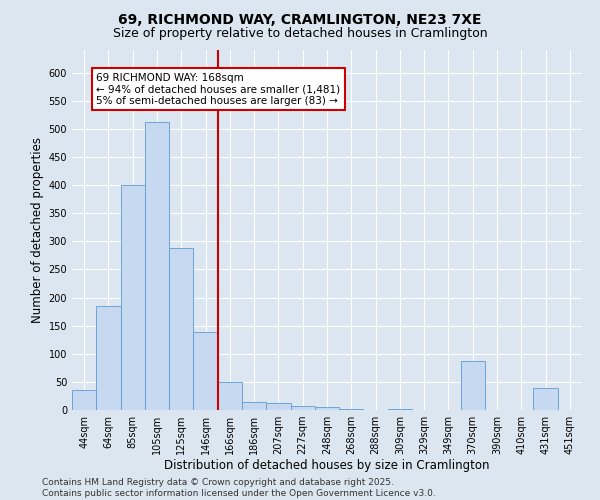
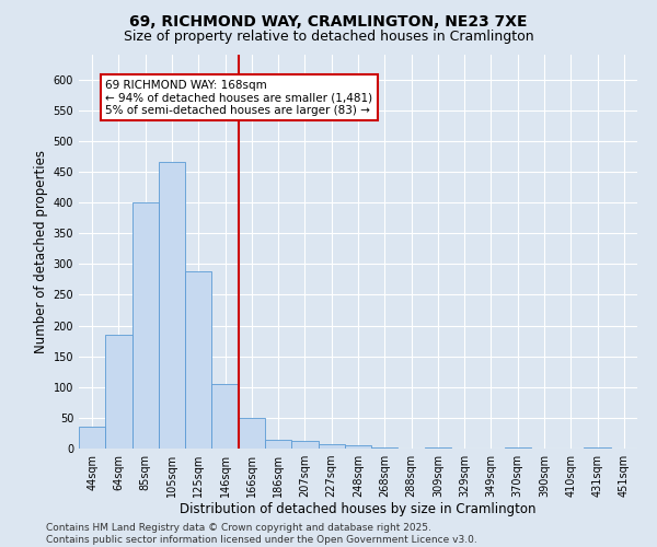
105sqm: 512 -> 465
146sqm: 138 -> 105
370sqm: 88 -> 1
431sqm: 40 -> 1
